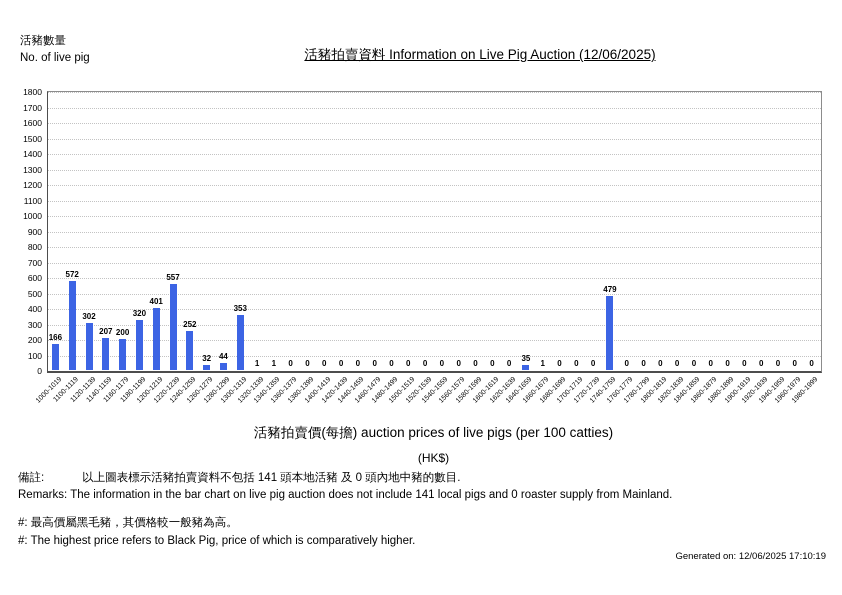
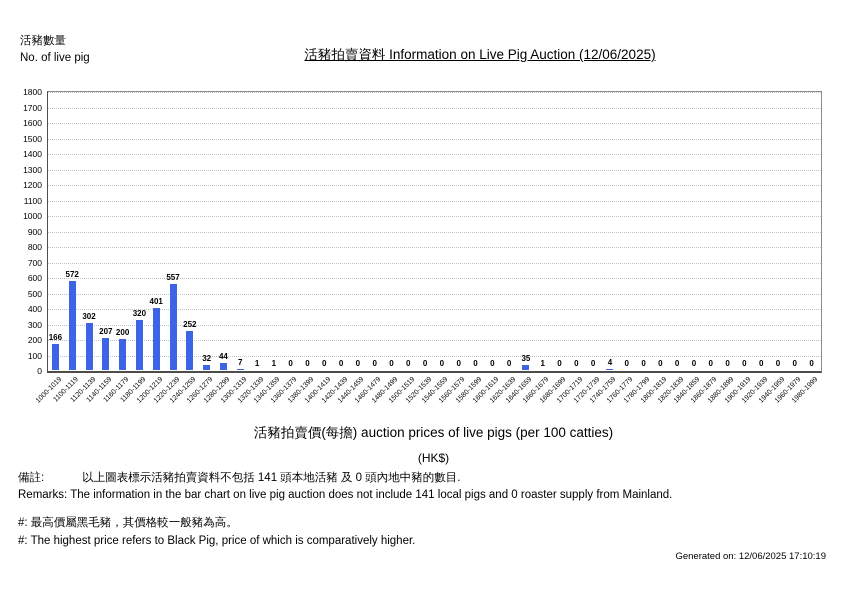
1300-1319: 353 -> 7
1740-1759: 479 -> 4
